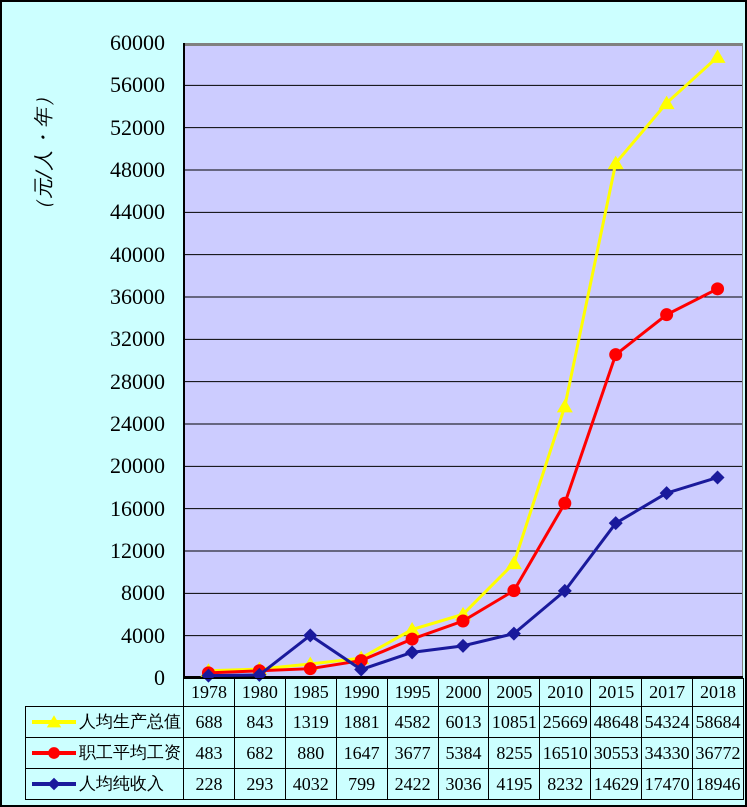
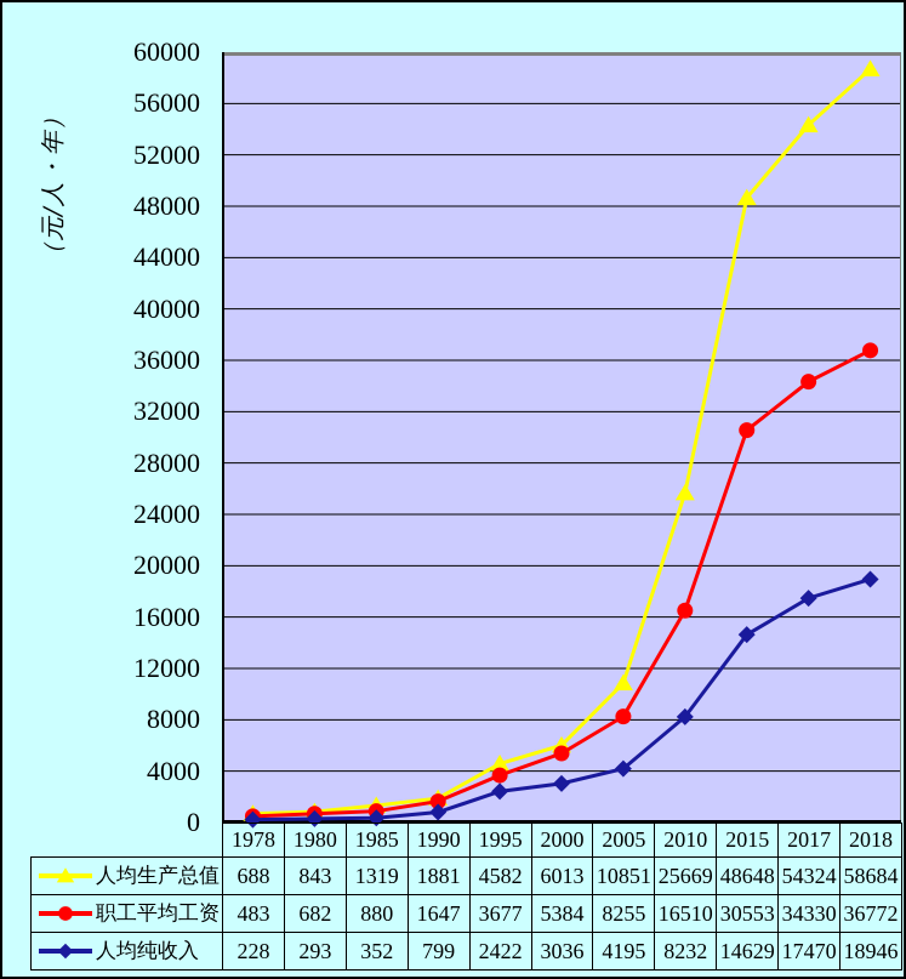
人均纯收入/1985: 4032 -> 352
